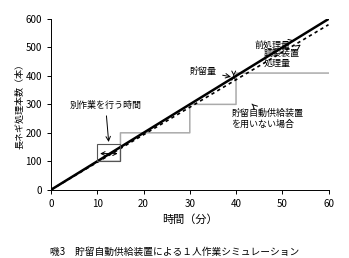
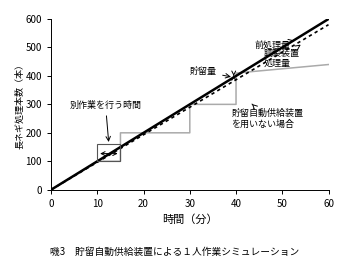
60: 410 -> 440
